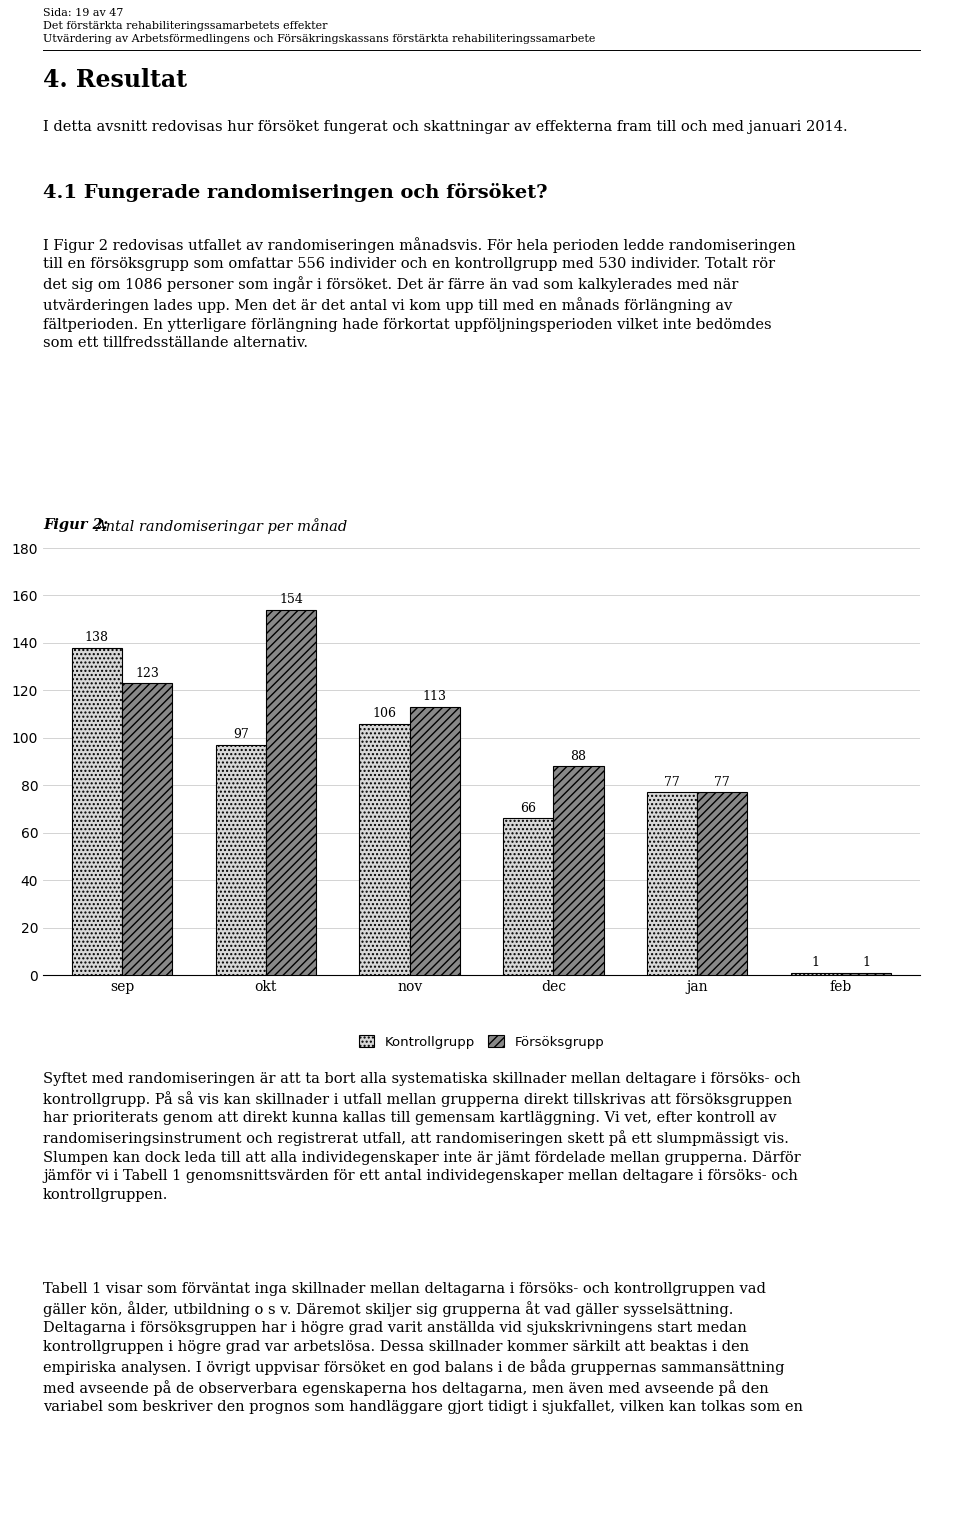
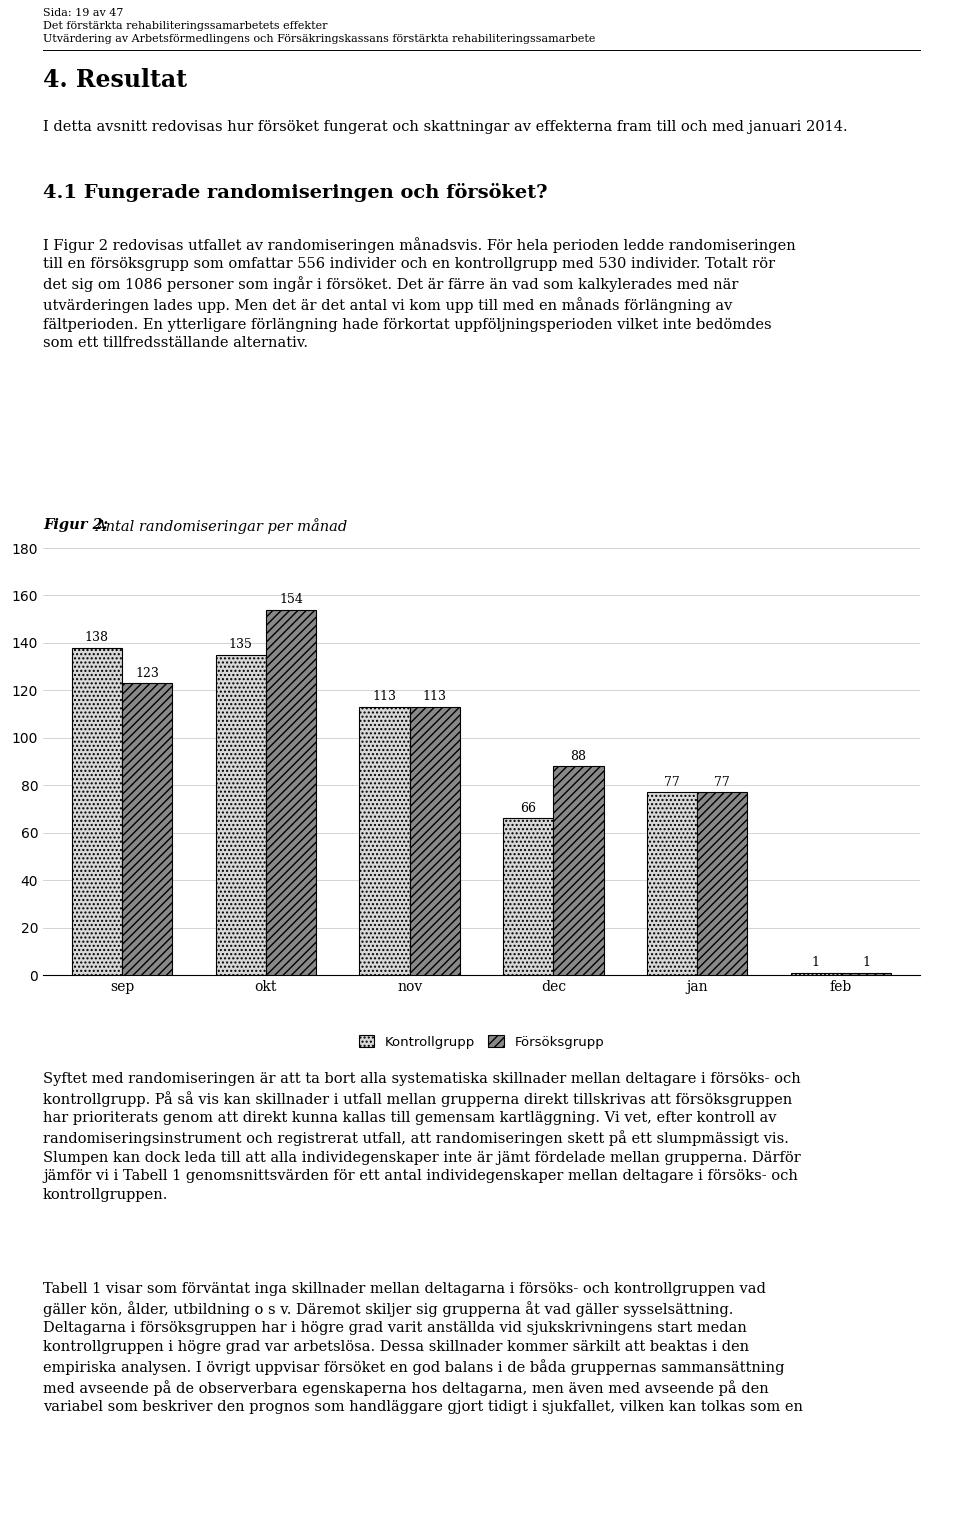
Kontrollgrupp/okt: 97 -> 135
Kontrollgrupp/nov: 106 -> 113
